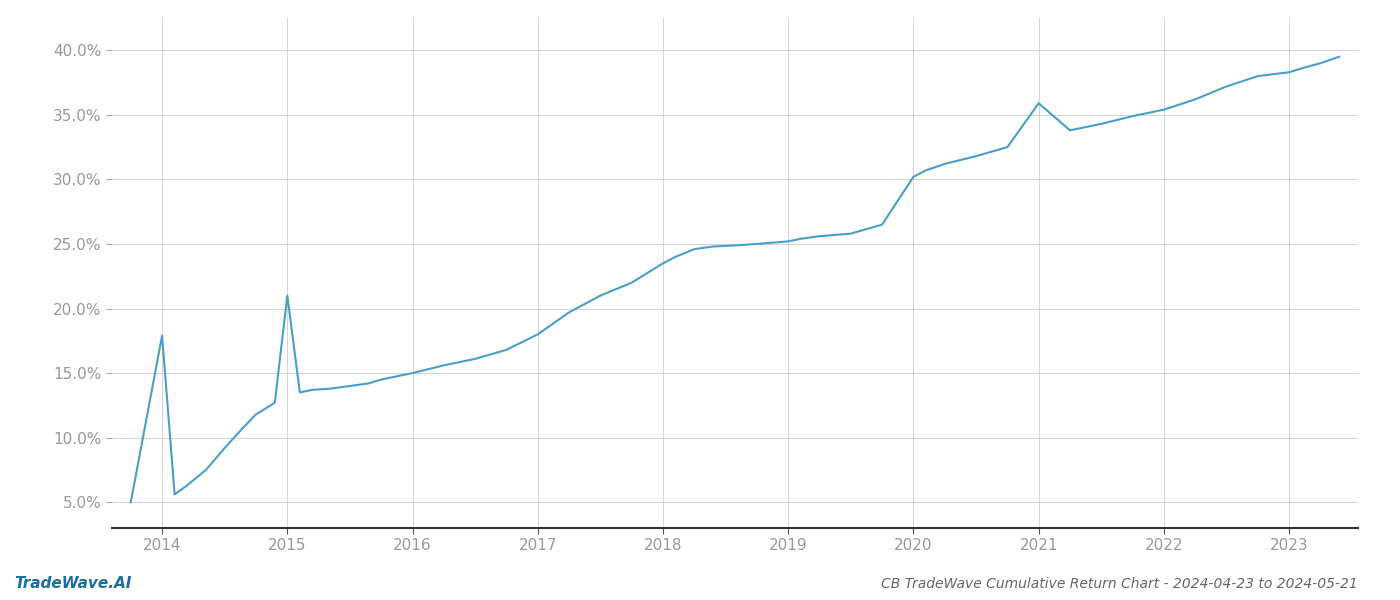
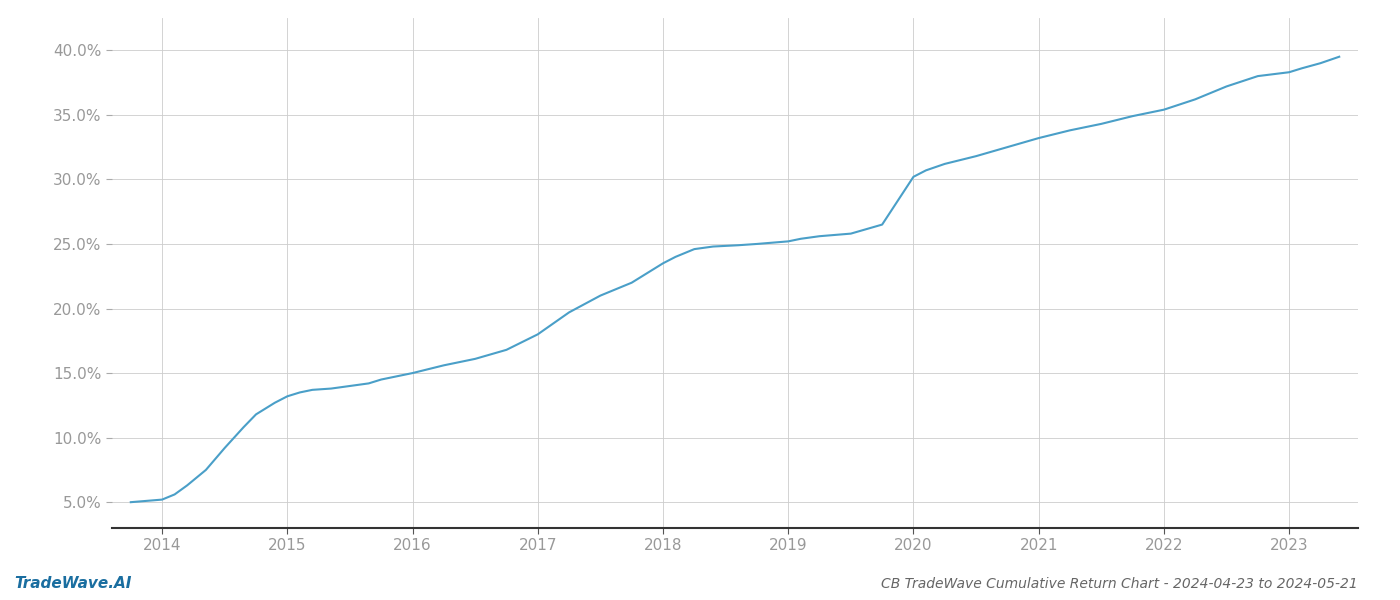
2014: 17.9% -> 5.2%
2015: 21.0% -> 13.2%
2021: 35.9% -> 33.2%
